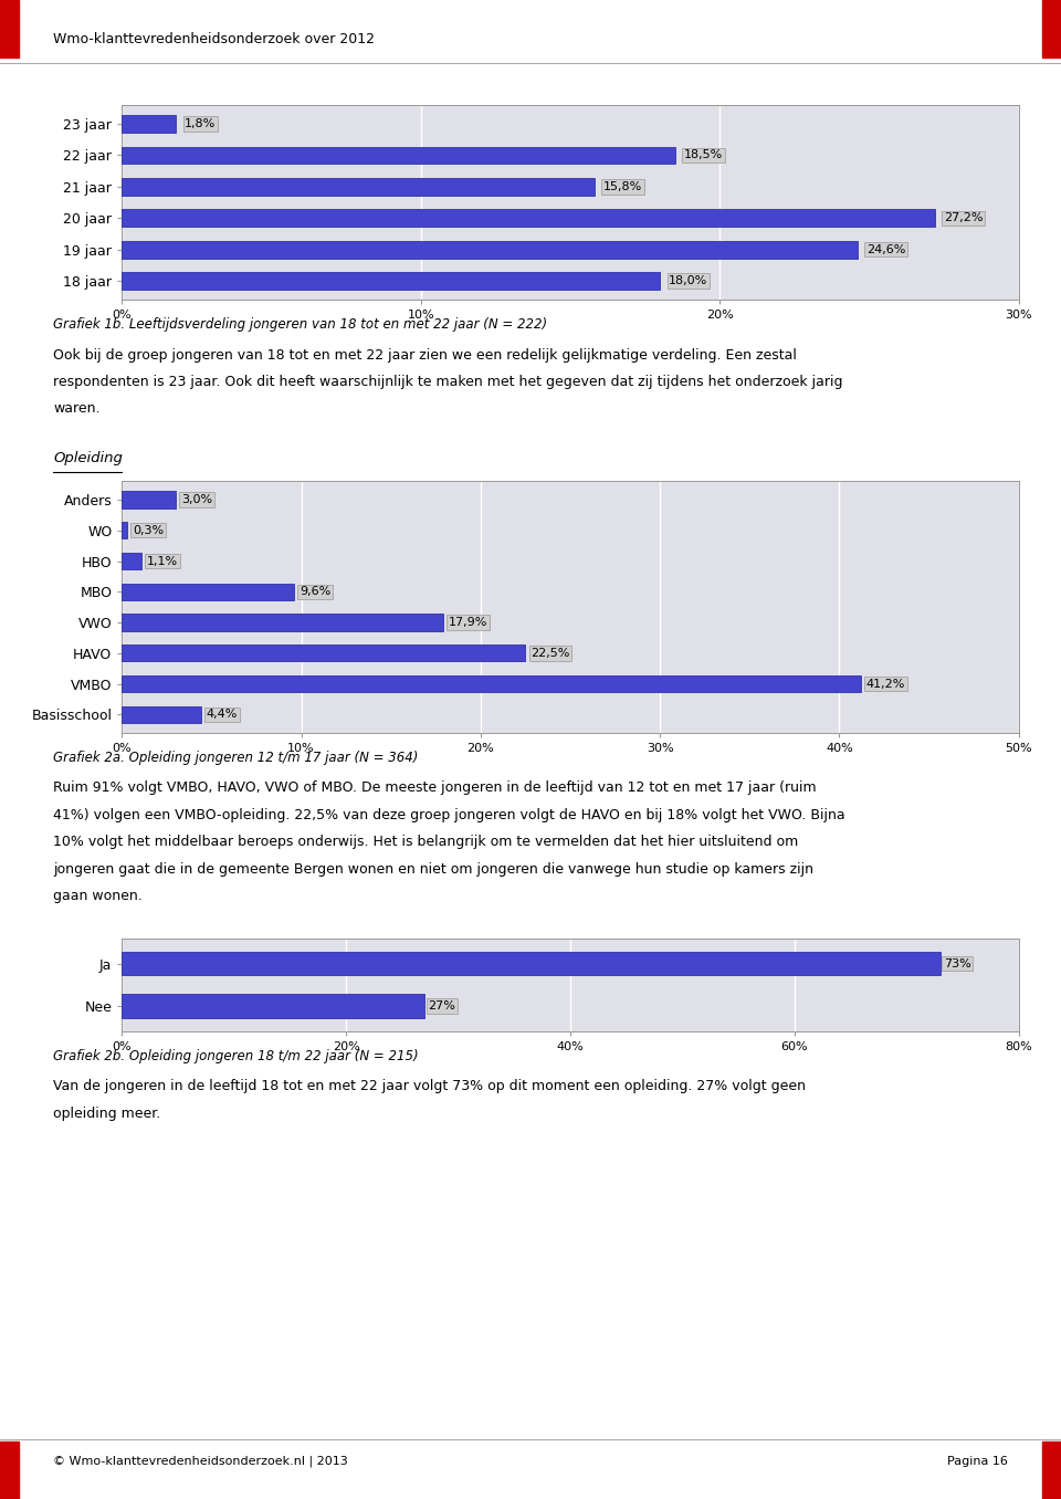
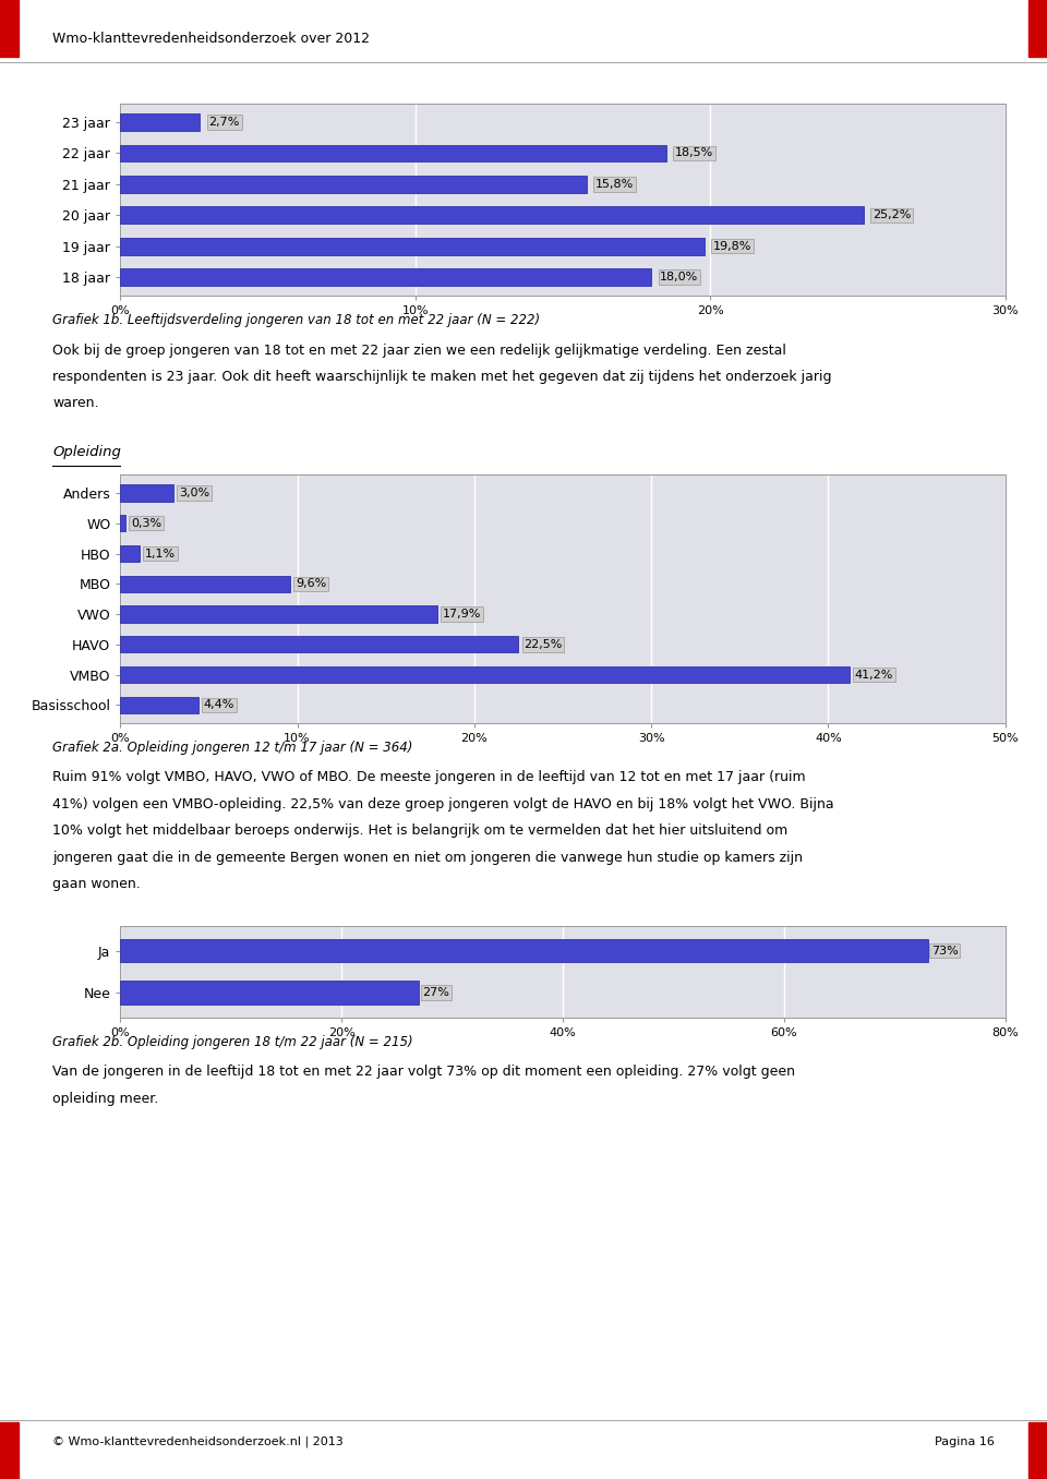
23 jaar: 1,8% -> 2,7%
20 jaar: 27,2% -> 25,2%
19 jaar: 24,6% -> 19,8%
